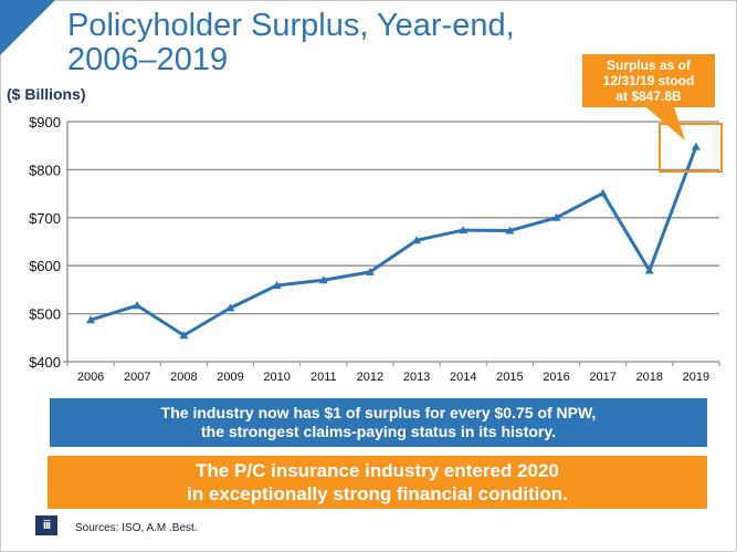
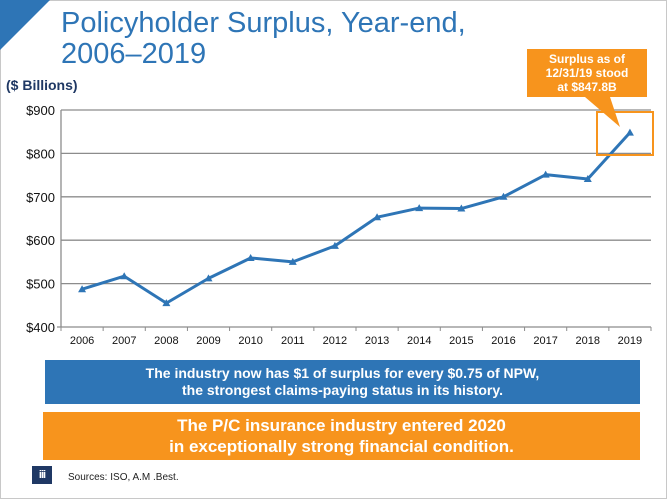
2011: $570 -> $550
2018: $590 -> $740
